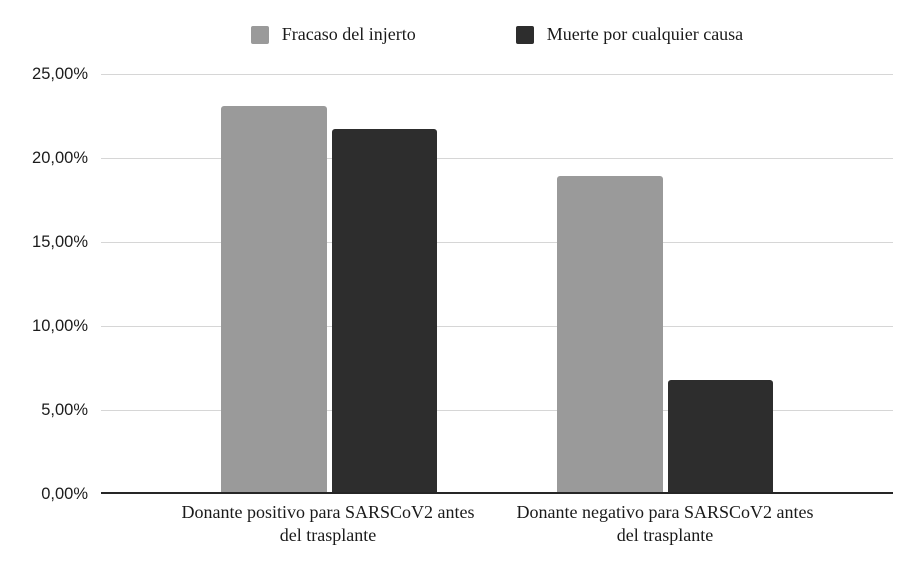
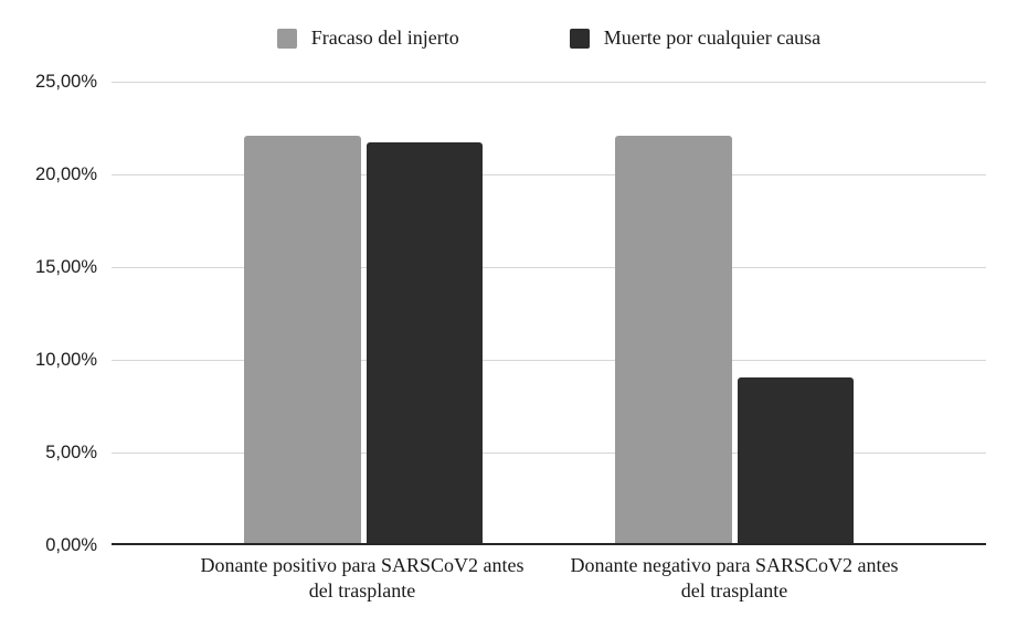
Fracaso del injerto/Donante positivo para SARSCoV2 antes del trasplante: 23,1% -> 22,1%
Fracaso del injerto/Donante negativo para SARSCoV2 antes del trasplante: 18,9% -> 22,1%
Muerte por cualquier causa/Donante negativo para SARSCoV2 antes del trasplante: 6,7% -> 9,0%
